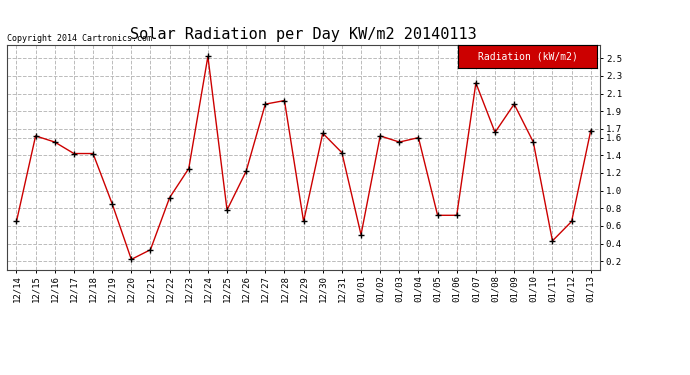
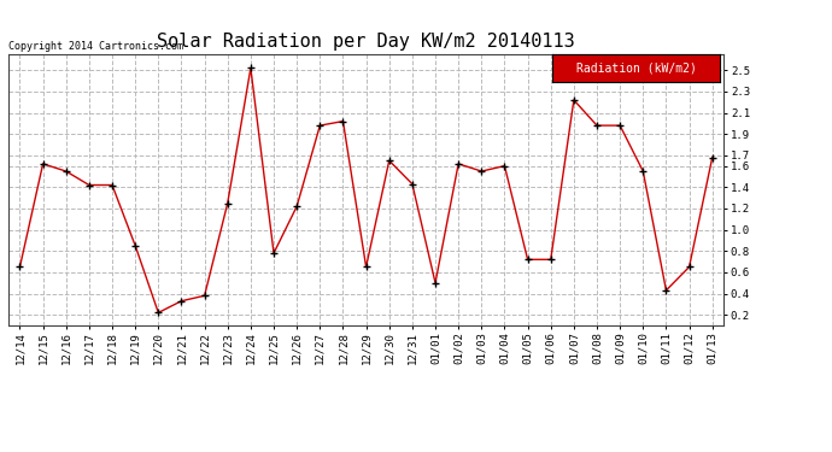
12/22: 0.92 -> 0.38
01/08: 1.66 -> 1.98
